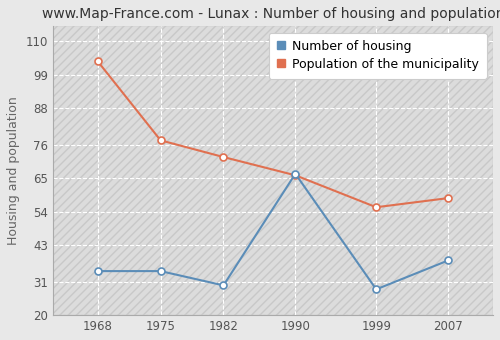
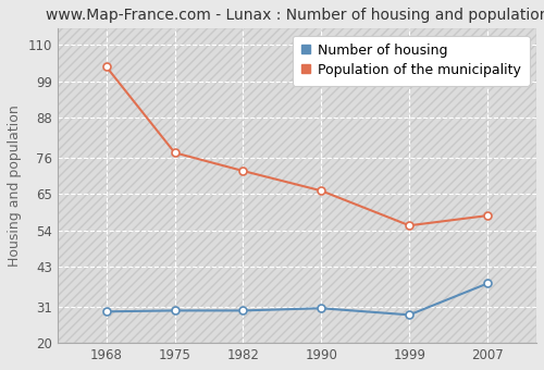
Number of housing/1968: 34.5 -> 29.5
Number of housing/1975: 34.5 -> 29.8
Number of housing/1990: 66.5 -> 30.5
